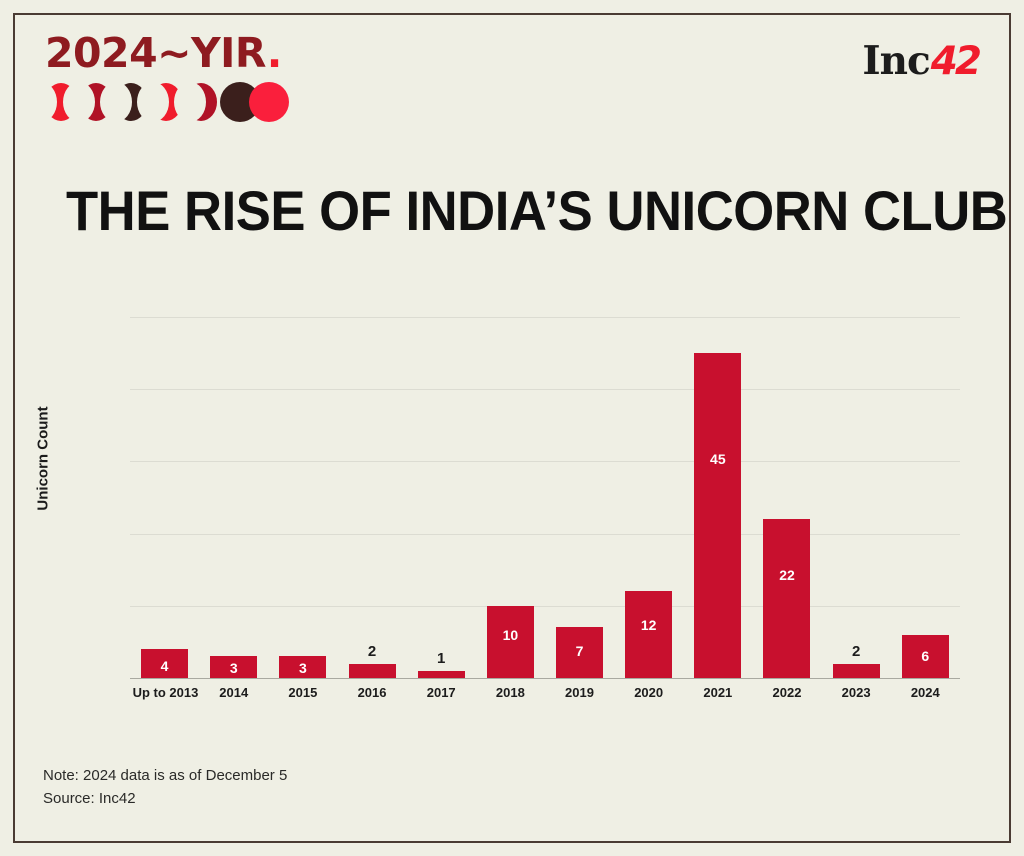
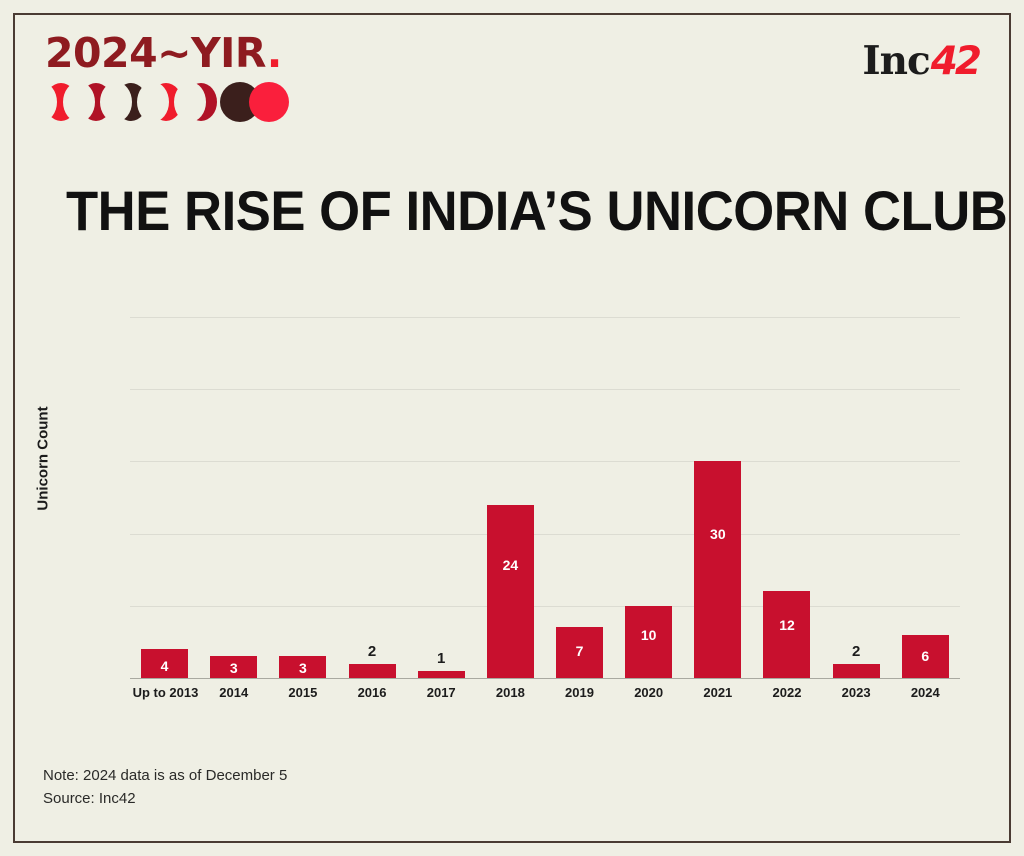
2018: 10 -> 24
2020: 12 -> 10
2021: 45 -> 30
2022: 22 -> 12
